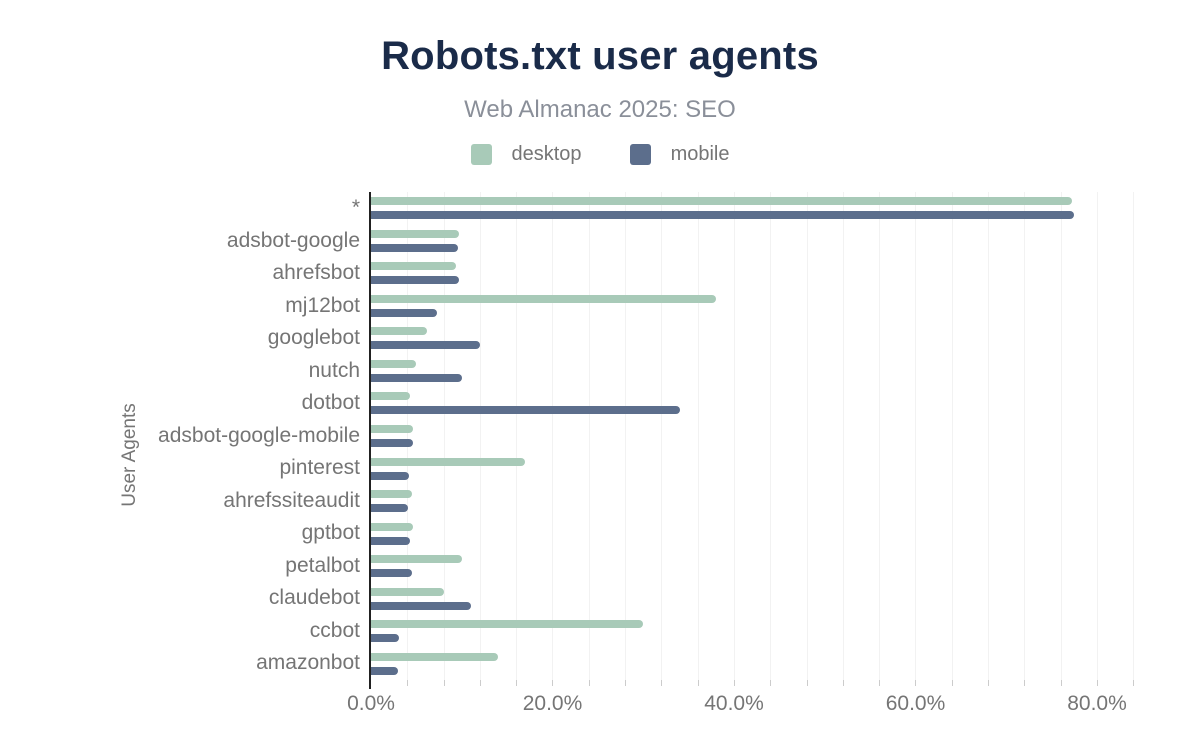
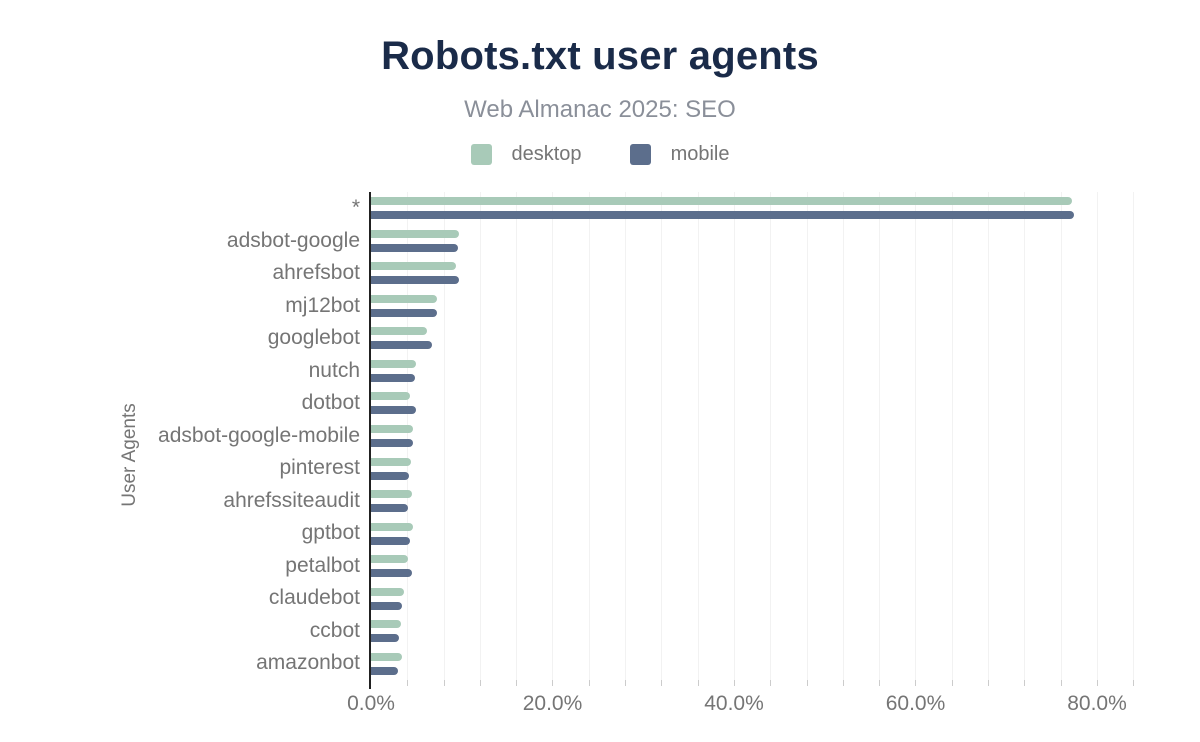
desktop/mj12bot: 38% -> 7%
mobile/googlebot: 12% -> 7%
mobile/nutch: 10% -> 5%
mobile/dotbot: 34% -> 5%
desktop/pinterest: 17% -> 4%
desktop/petalbot: 10% -> 4%
desktop/claudebot: 8% -> 4%
mobile/claudebot: 11% -> 3%
desktop/ccbot: 30% -> 3%
desktop/amazonbot: 14% -> 3%
